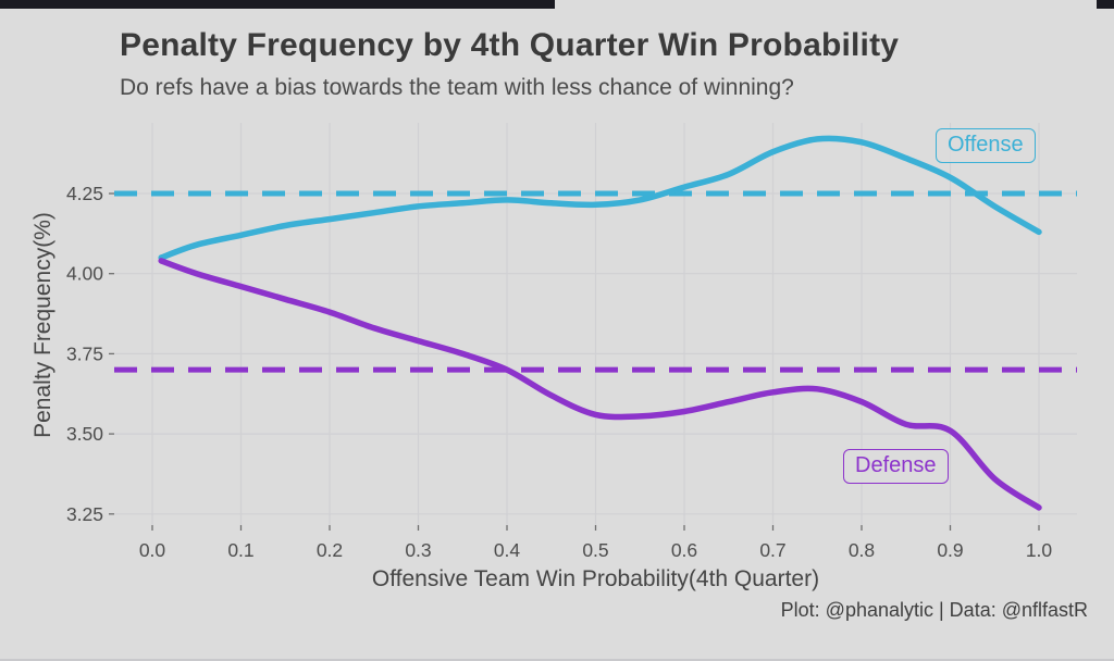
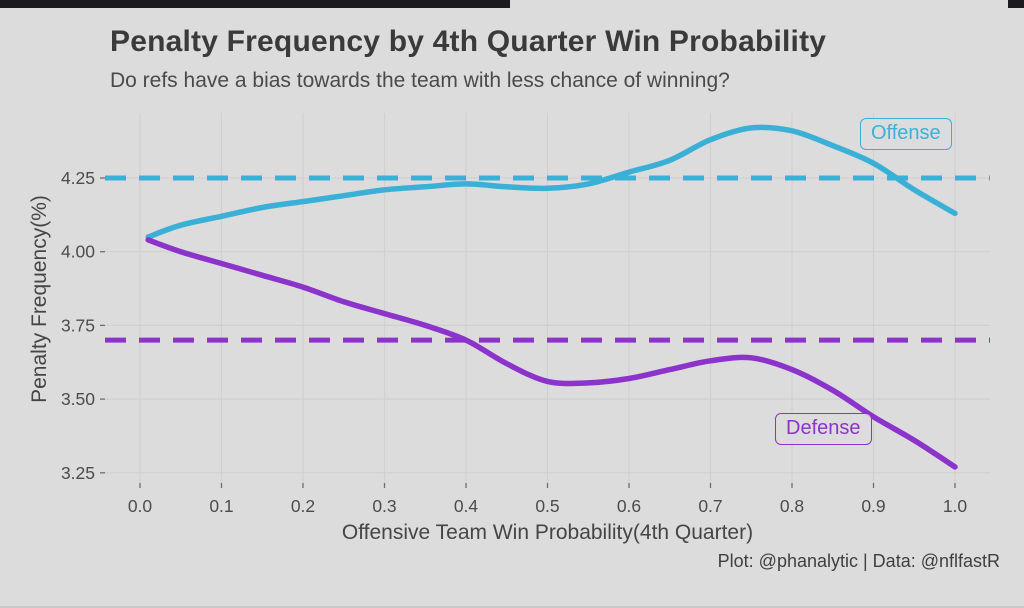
Defense/0.9: 3.51 -> 3.44
